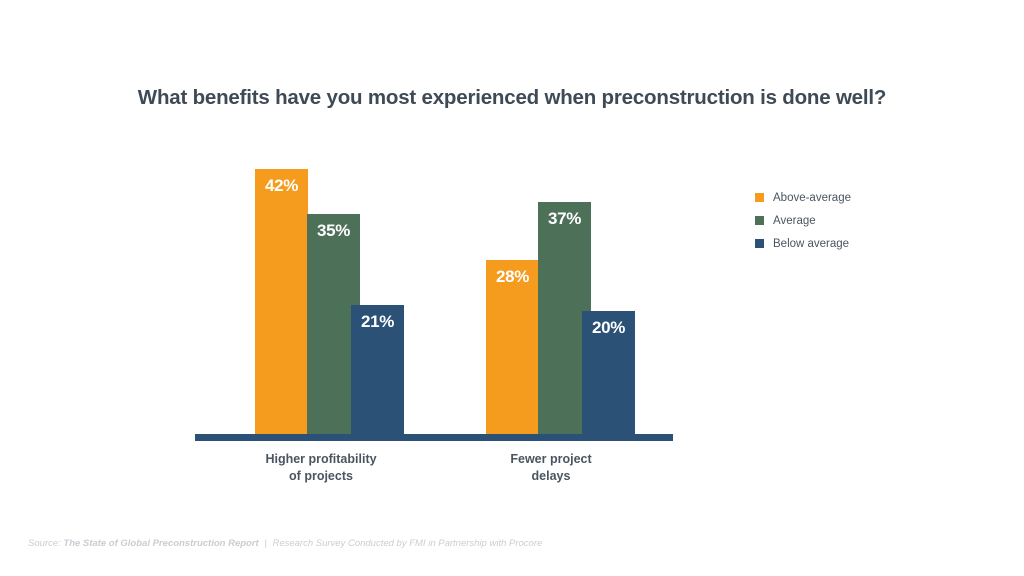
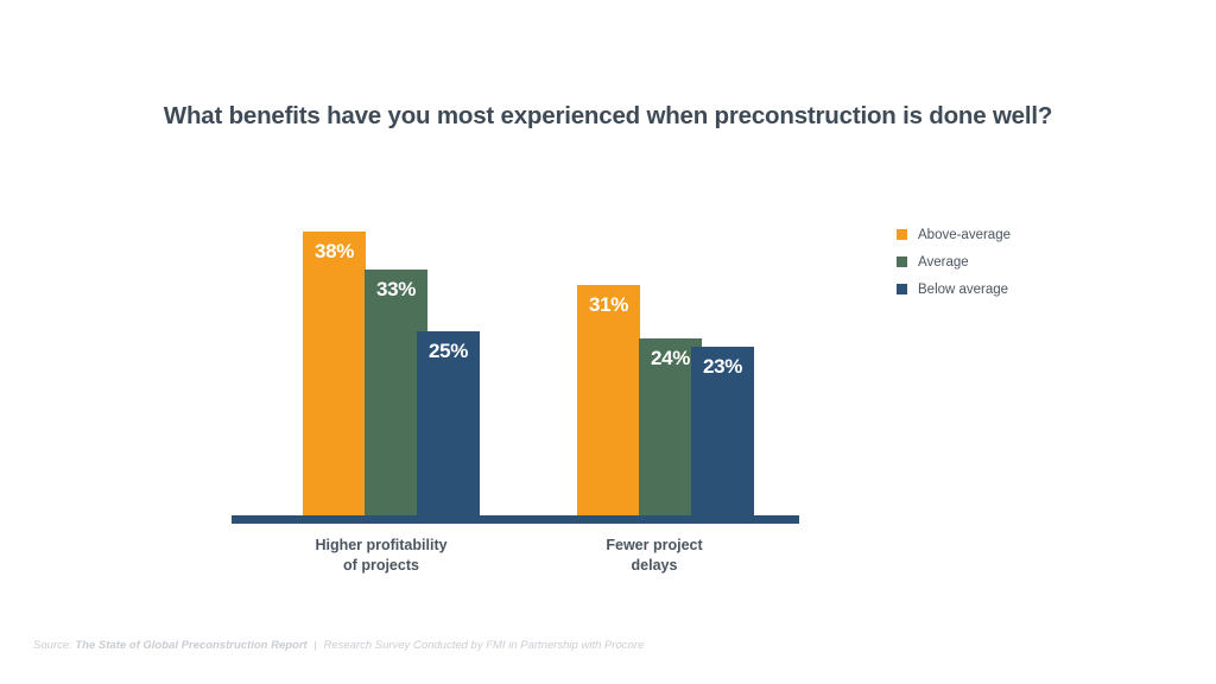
Above-average/Higher profitability of projects: 42% -> 38%
Average/Higher profitability of projects: 35% -> 33%
Below average/Higher profitability of projects: 21% -> 25%
Above-average/Fewer project delays: 28% -> 31%
Average/Fewer project delays: 37% -> 24%
Below average/Fewer project delays: 20% -> 23%
